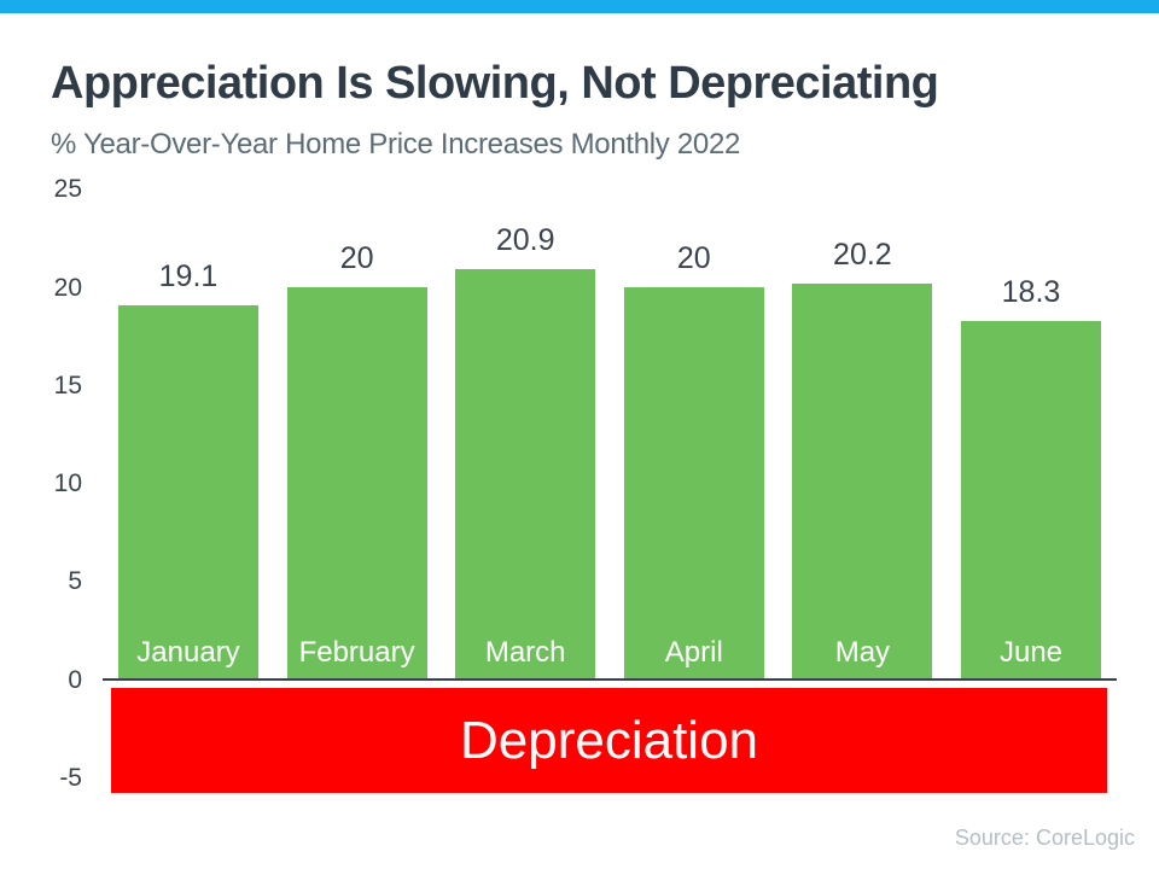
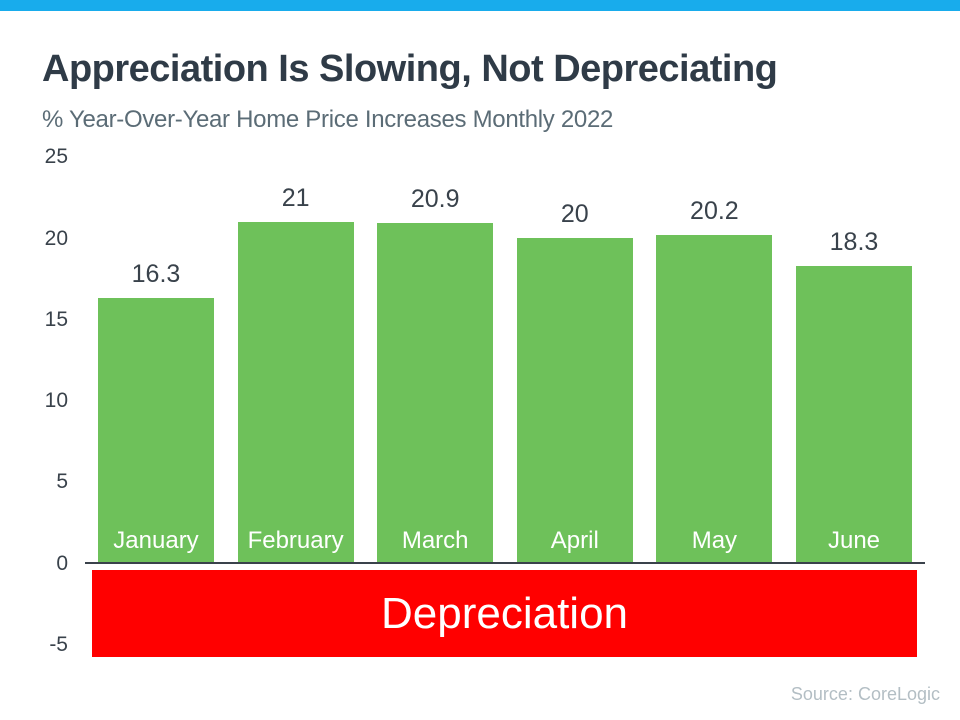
January: 19.1 -> 16.3
February: 20 -> 21
